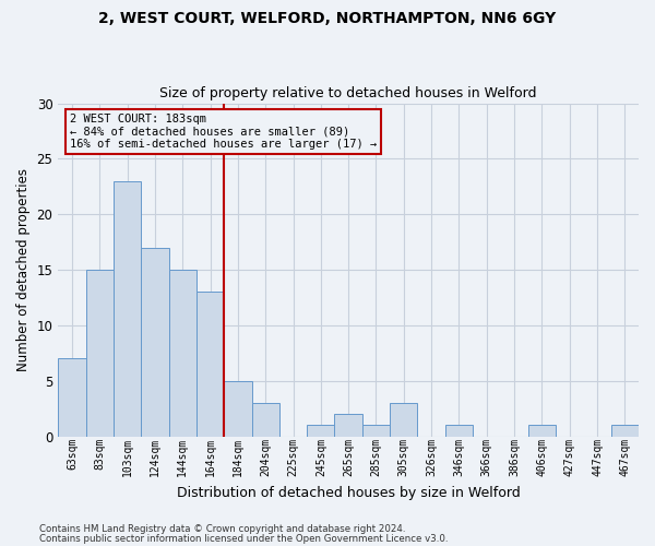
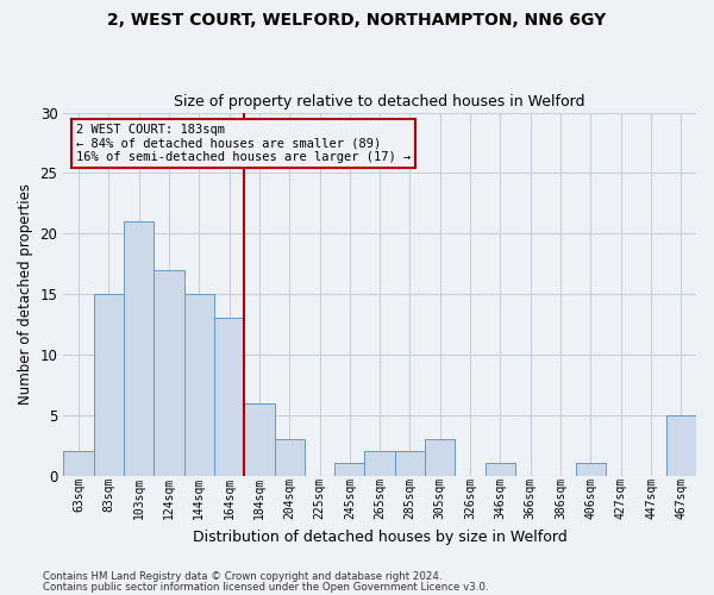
63sqm: 7 -> 2
103sqm: 23 -> 21
184sqm: 5 -> 6
285sqm: 1 -> 2
467sqm: 1 -> 5
